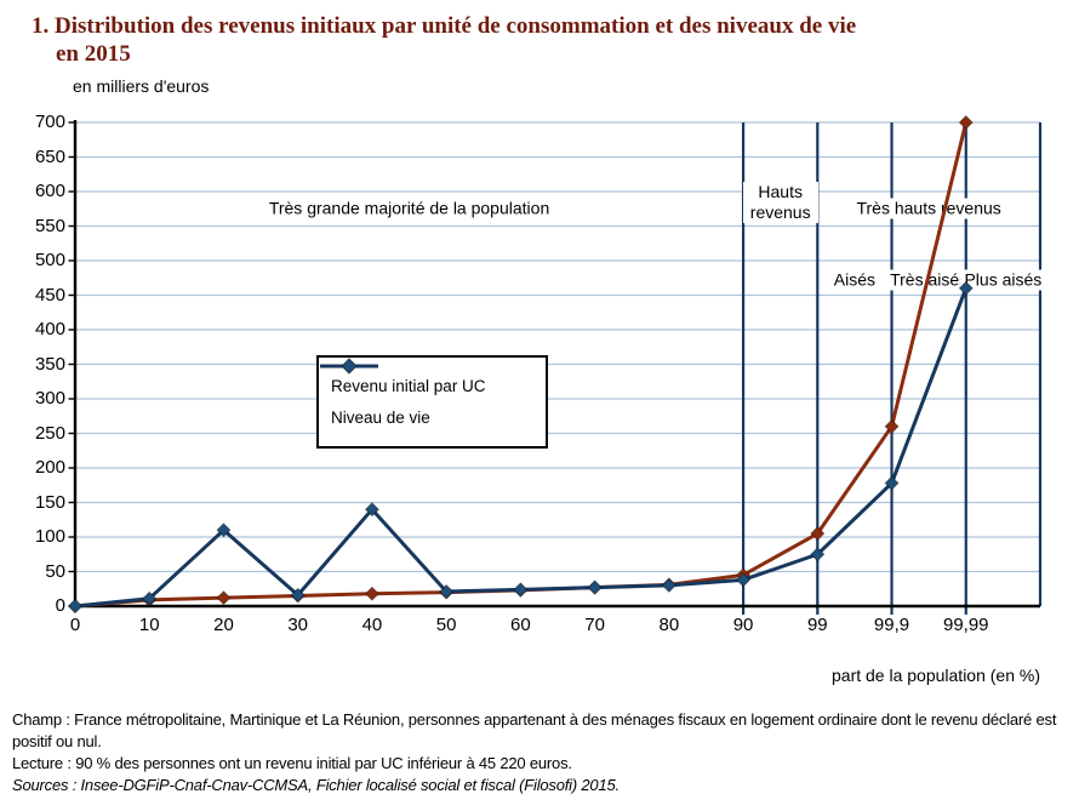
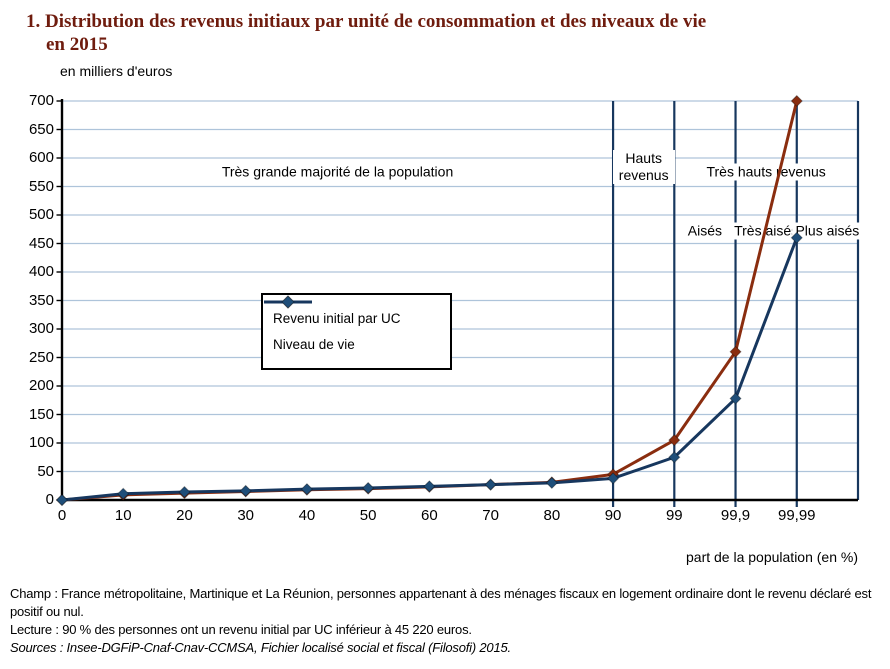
Niveau de vie/20: 110 -> 10
Niveau de vie/40: 140 -> 20
